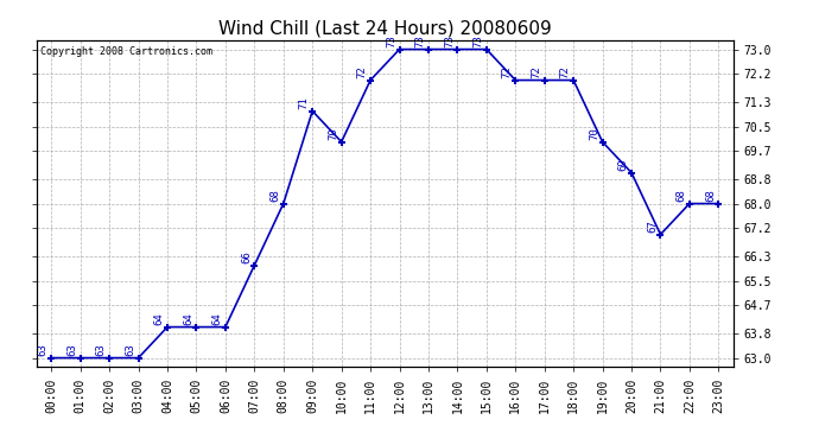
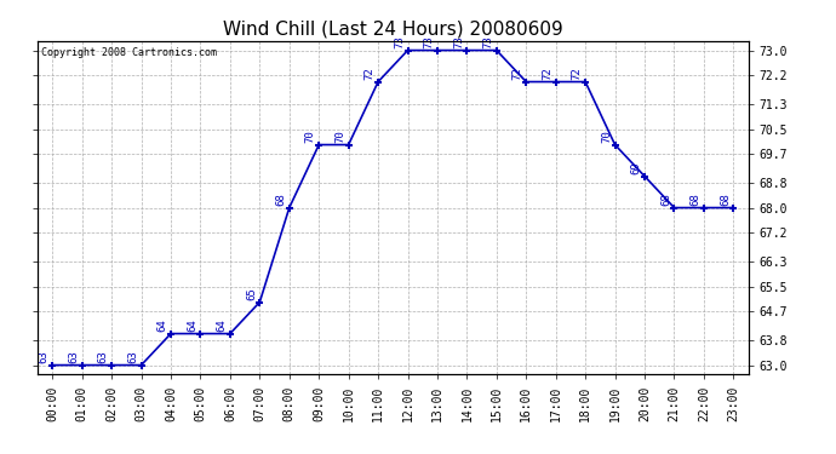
07:00: 66 -> 65
09:00: 71 -> 70
21:00: 67 -> 68
